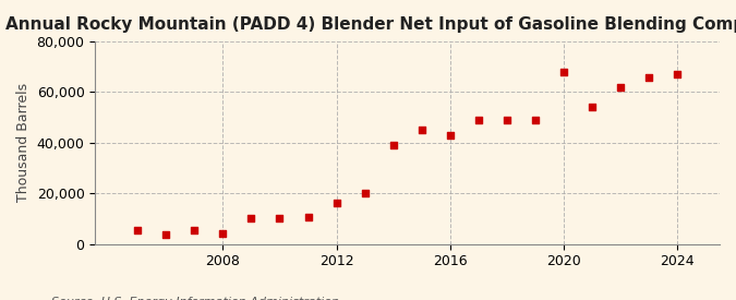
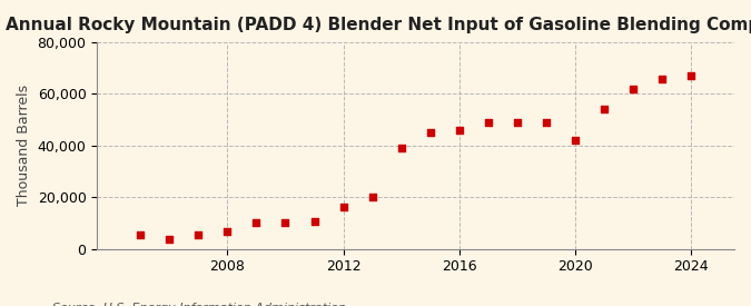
2008: 4,000 -> 6,500
2016: 43,000 -> 46,000
2020: 68,000 -> 42,000
